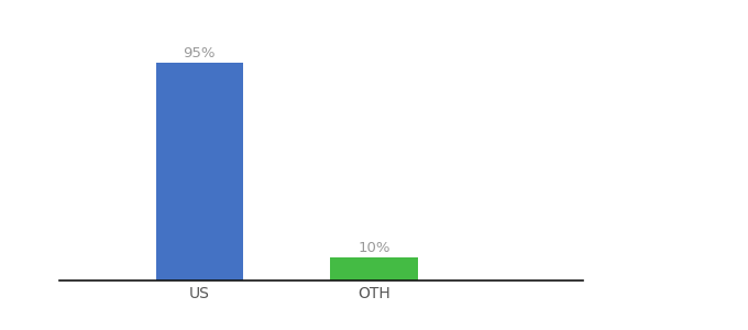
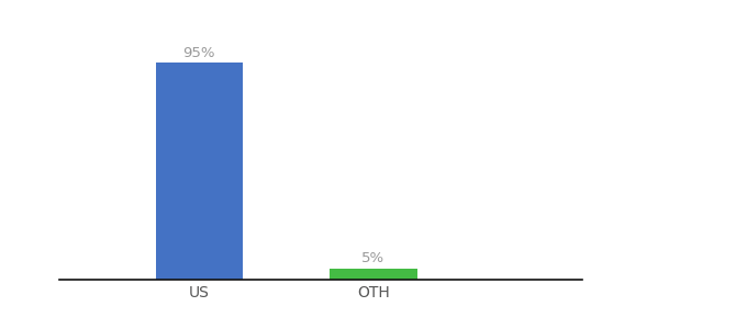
OTH: 10% -> 5%
